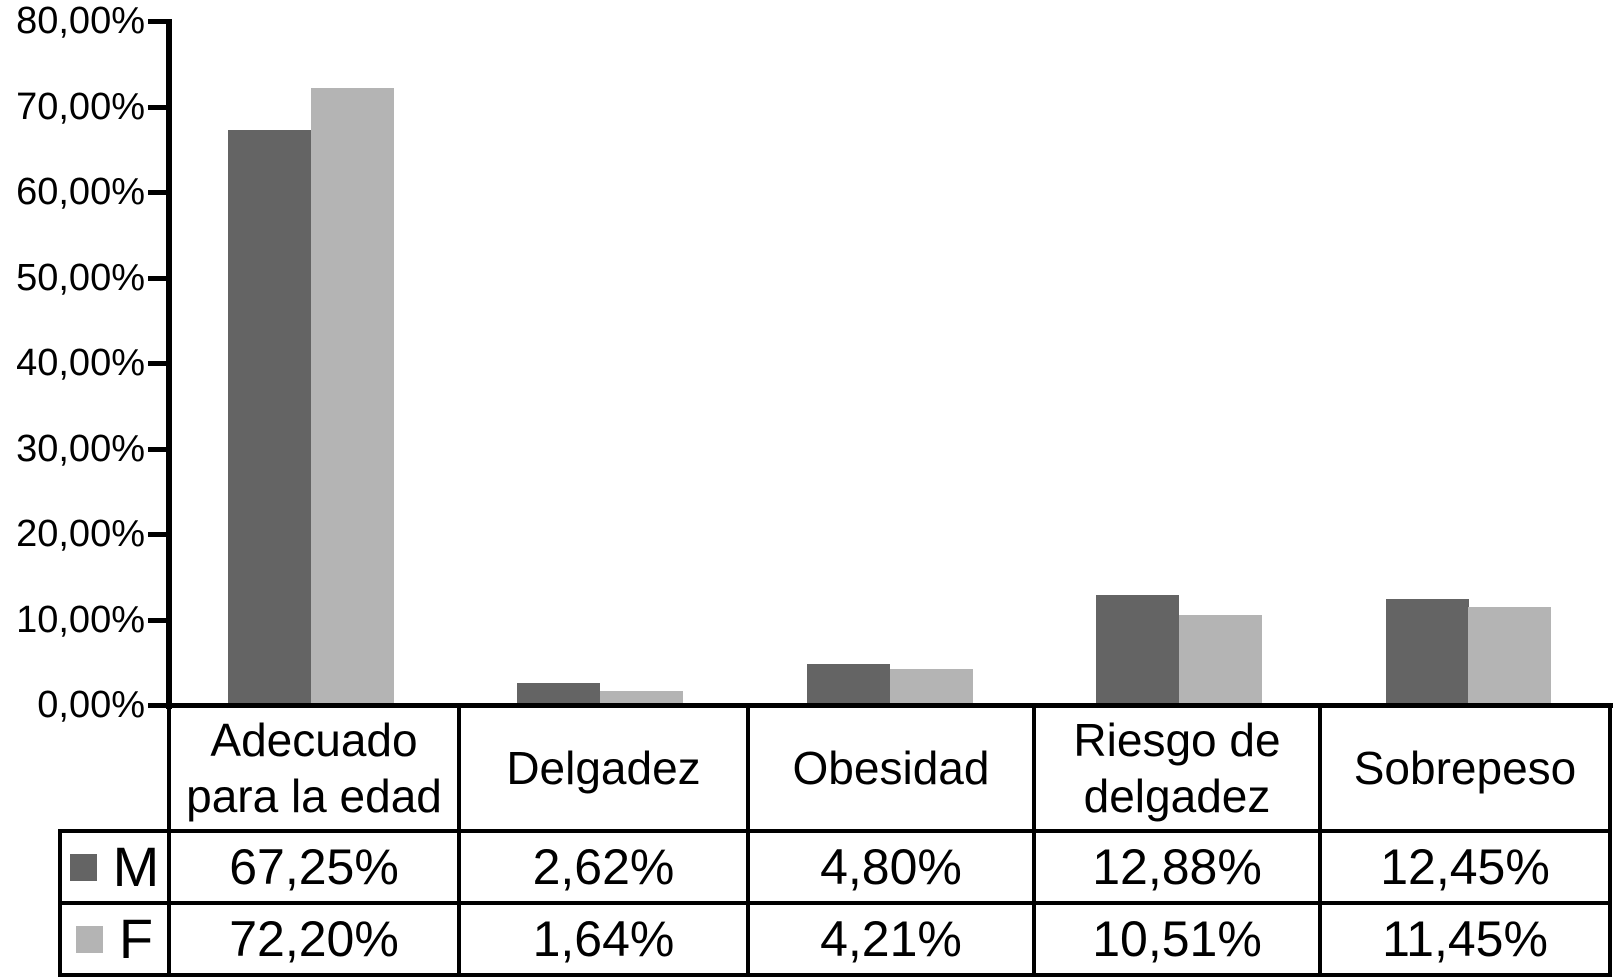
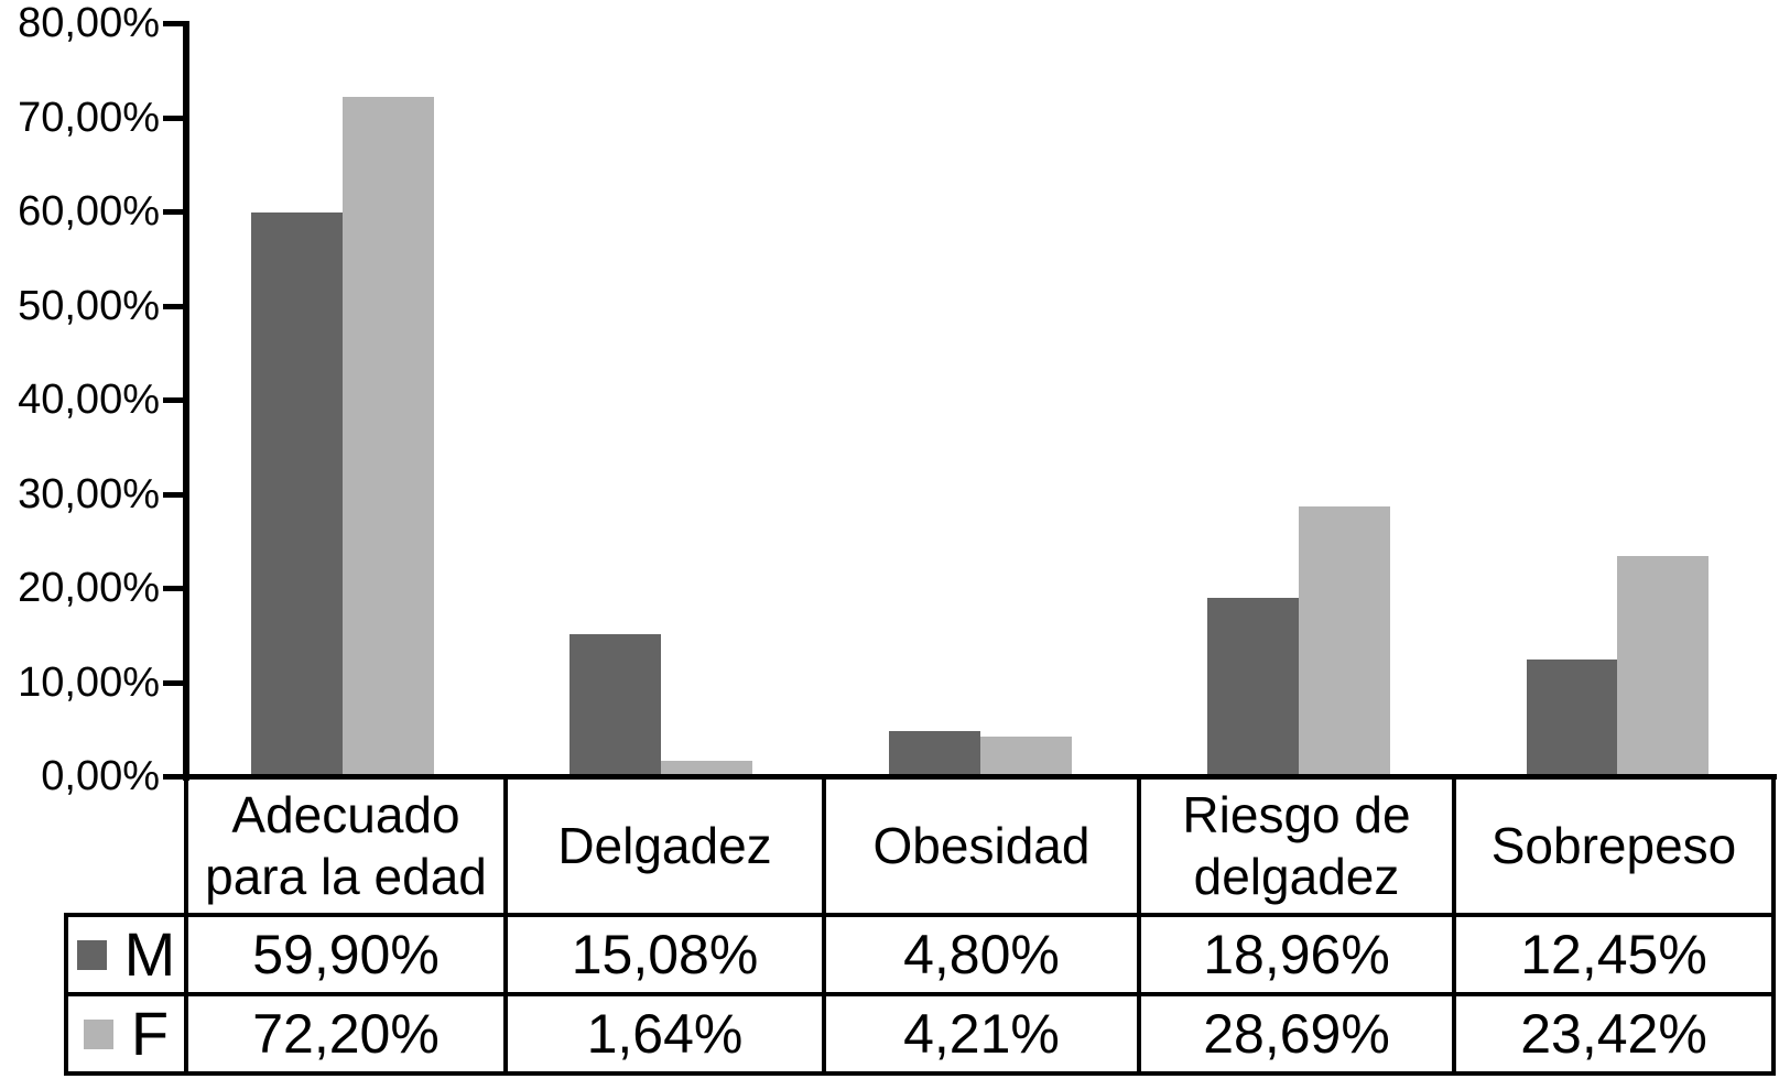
M/Adecuado para la edad: 67,25% -> 59,90%
M/Delgadez: 2,62% -> 15,08%
M/Riesgo de delgadez: 12,88% -> 18,96%
F/Riesgo de delgadez: 10,51% -> 28,69%
F/Sobrepeso: 11,45% -> 23,42%
